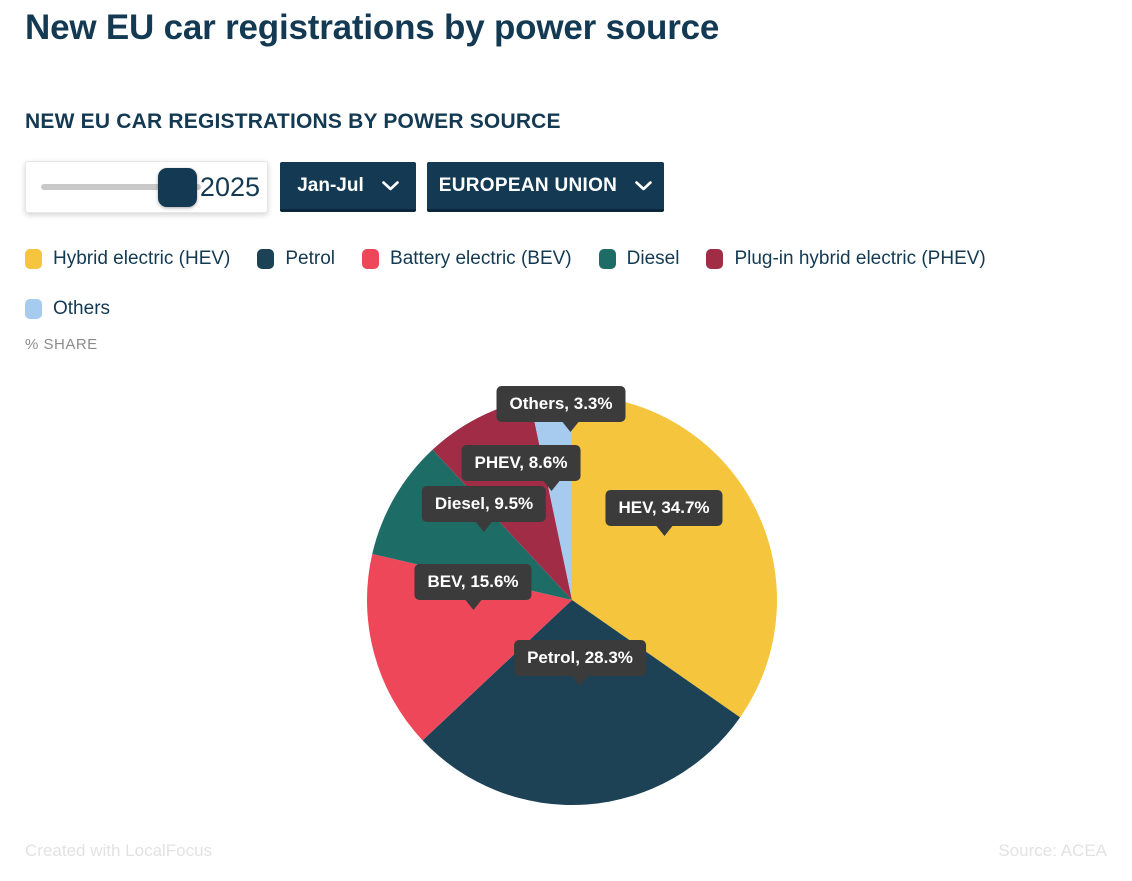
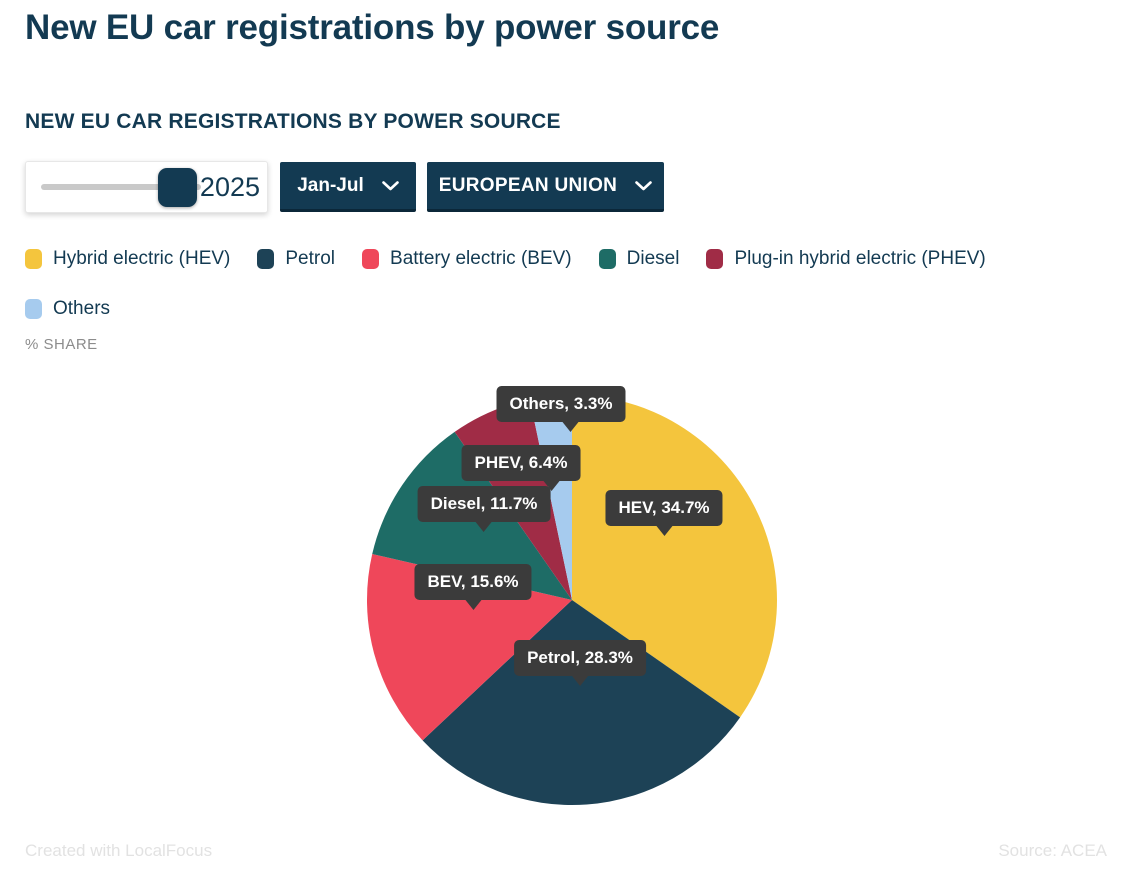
Diesel: 9.5% -> 11.7%
Plug-in hybrid electric (PHEV): 8.6% -> 6.4%
